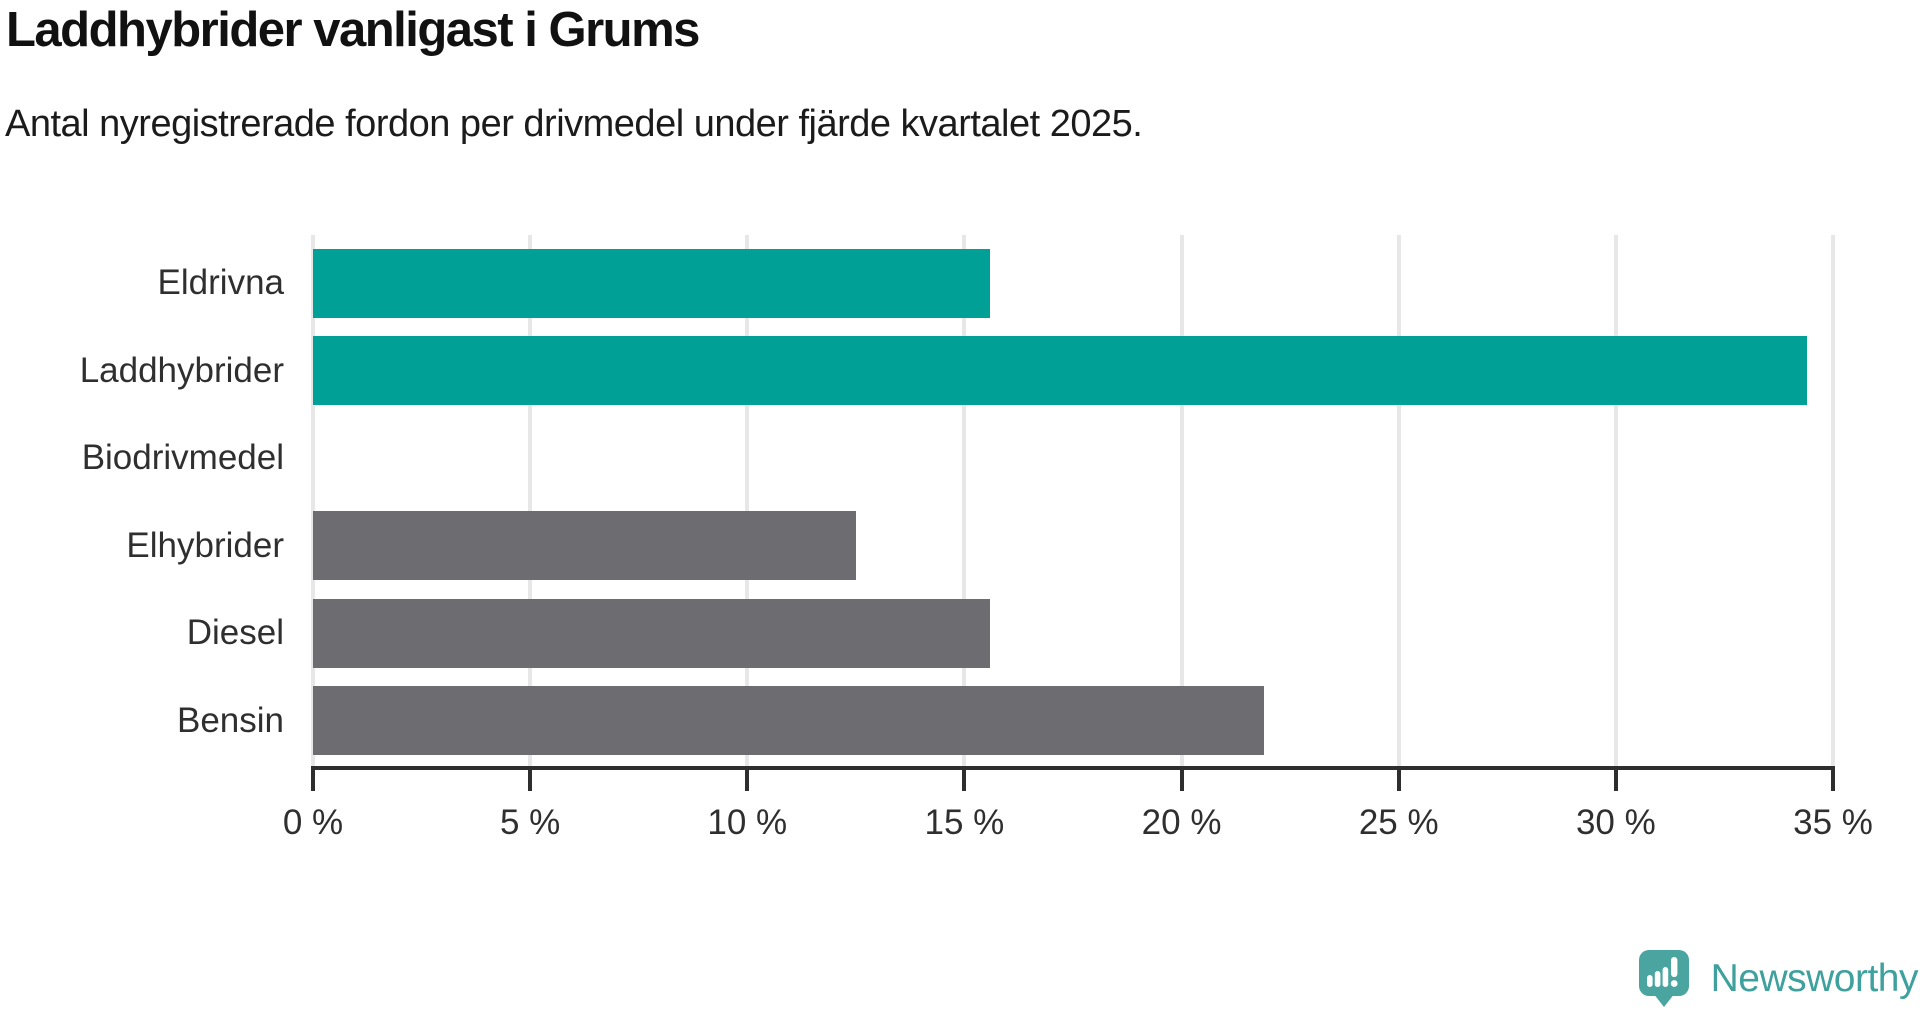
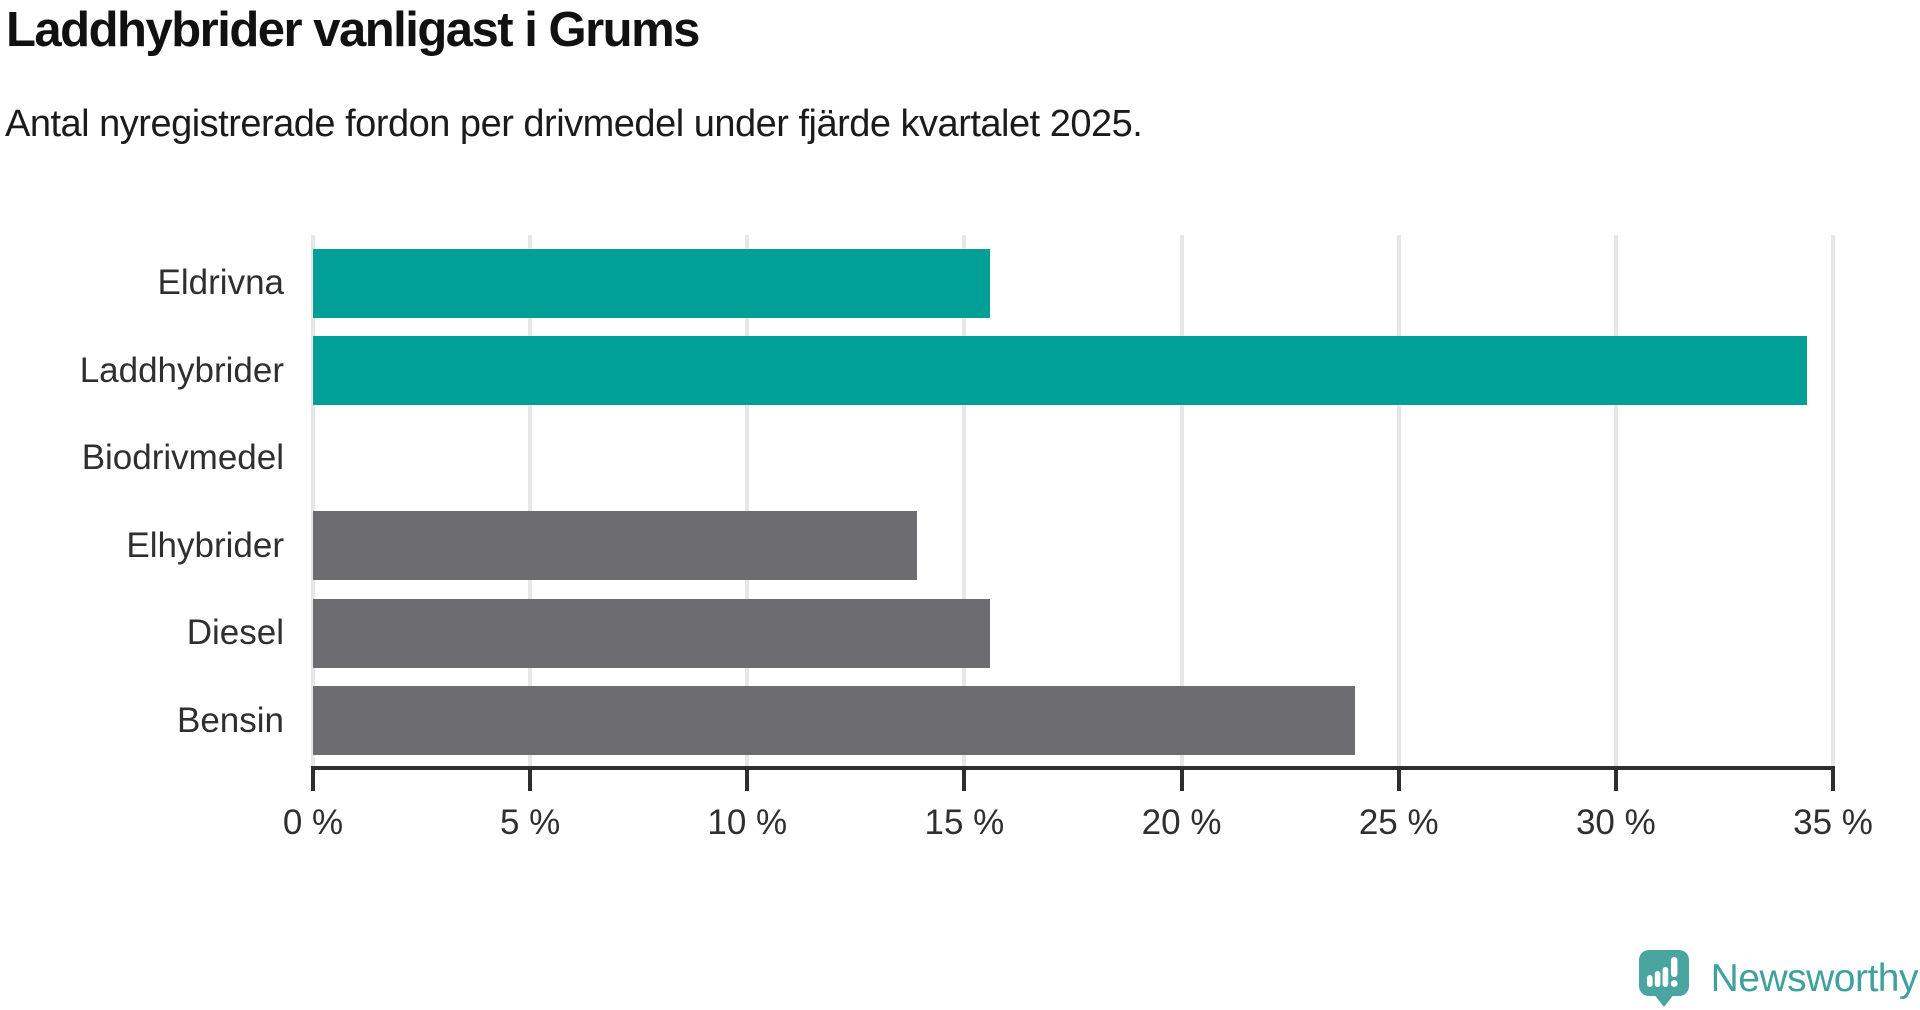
Elhybrider: 12.5% -> 13.9%
Bensin: 21.9% -> 24.0%
